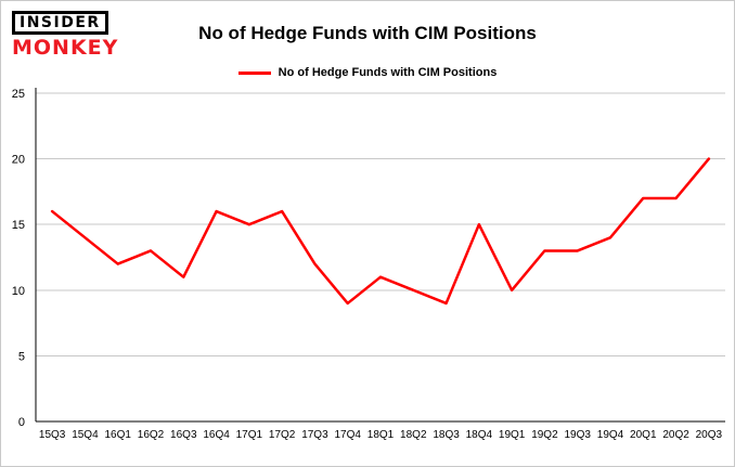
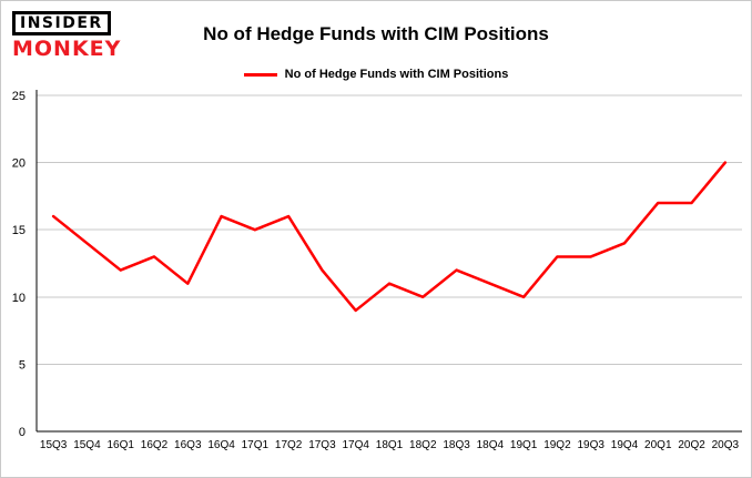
18Q3: 9 -> 12
18Q4: 15 -> 11
